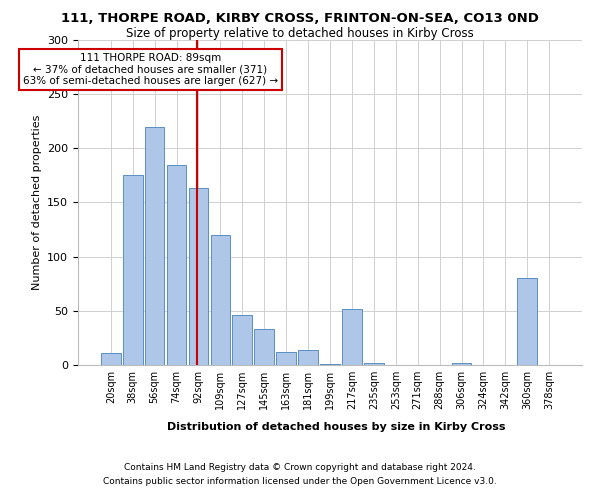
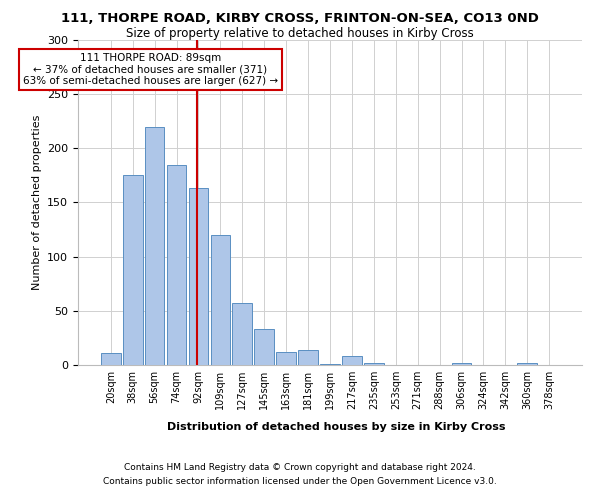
127sqm: 46 -> 57
217sqm: 52 -> 8
360sqm: 80 -> 2
